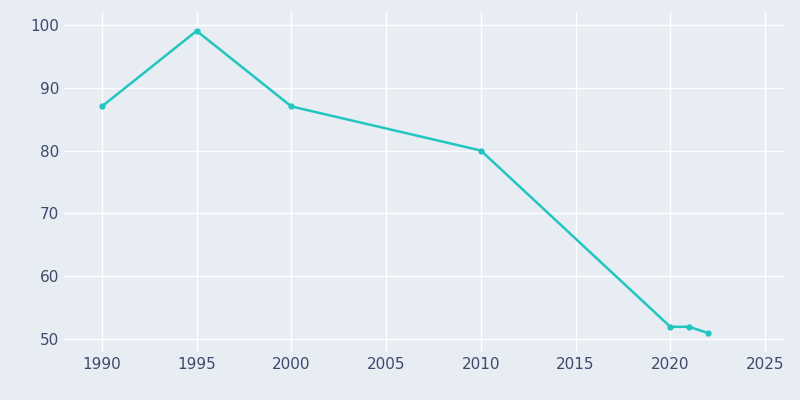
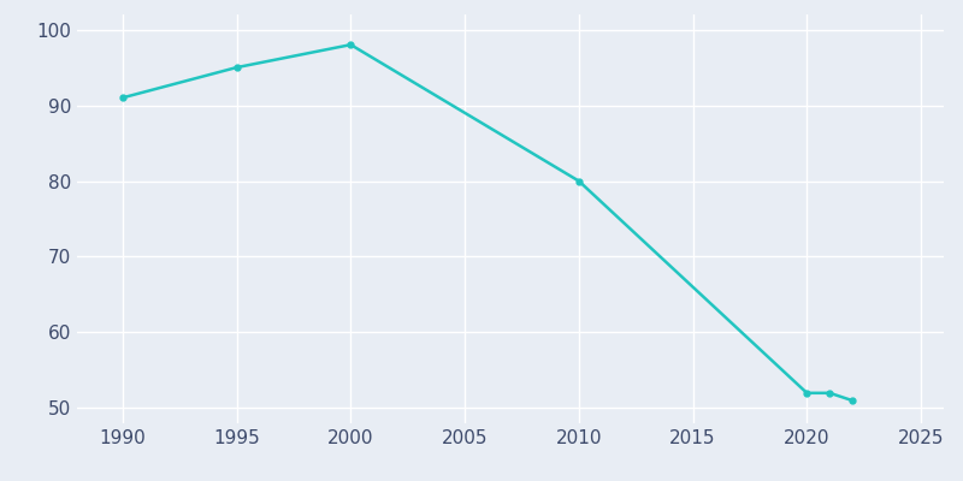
1990: 87 -> 91
1995: 99 -> 95
2000: 87 -> 98
